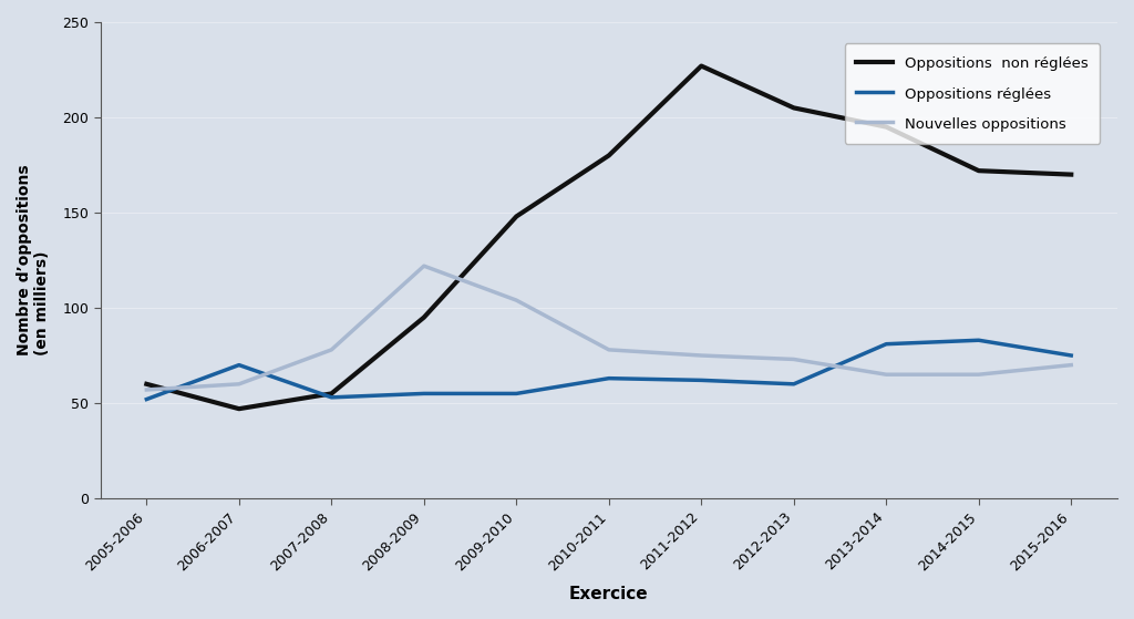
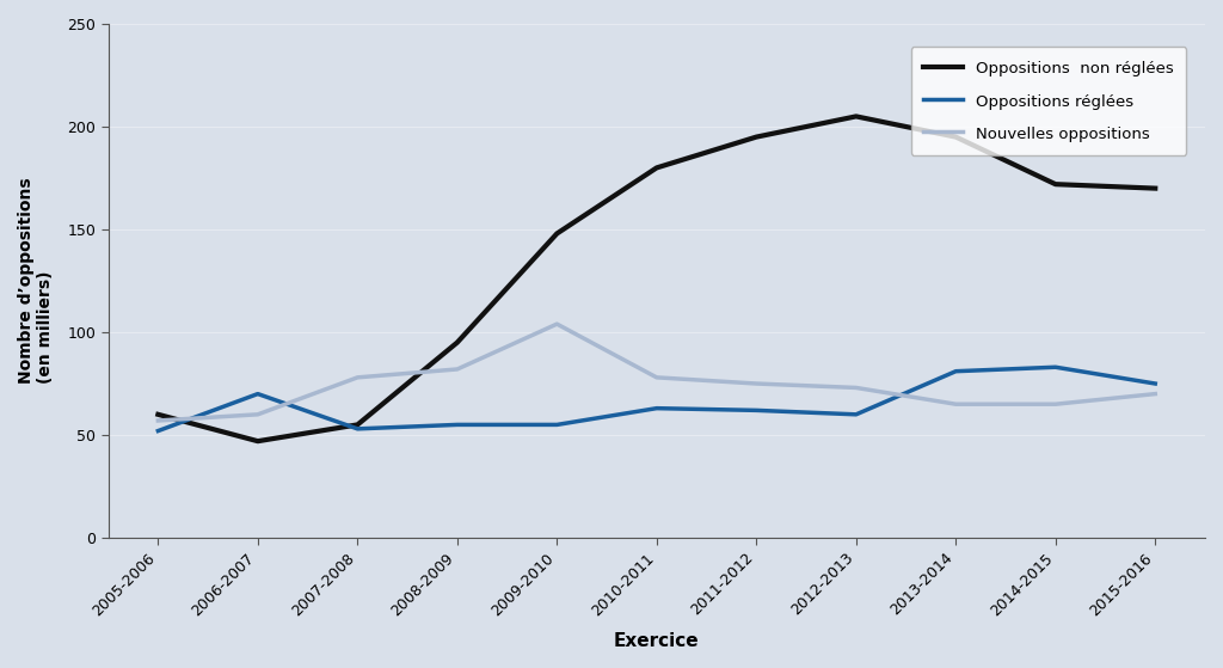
Nouvelles oppositions/2008-2009: 122 -> 82
Oppositions non réglées/2011-2012: 227 -> 195
